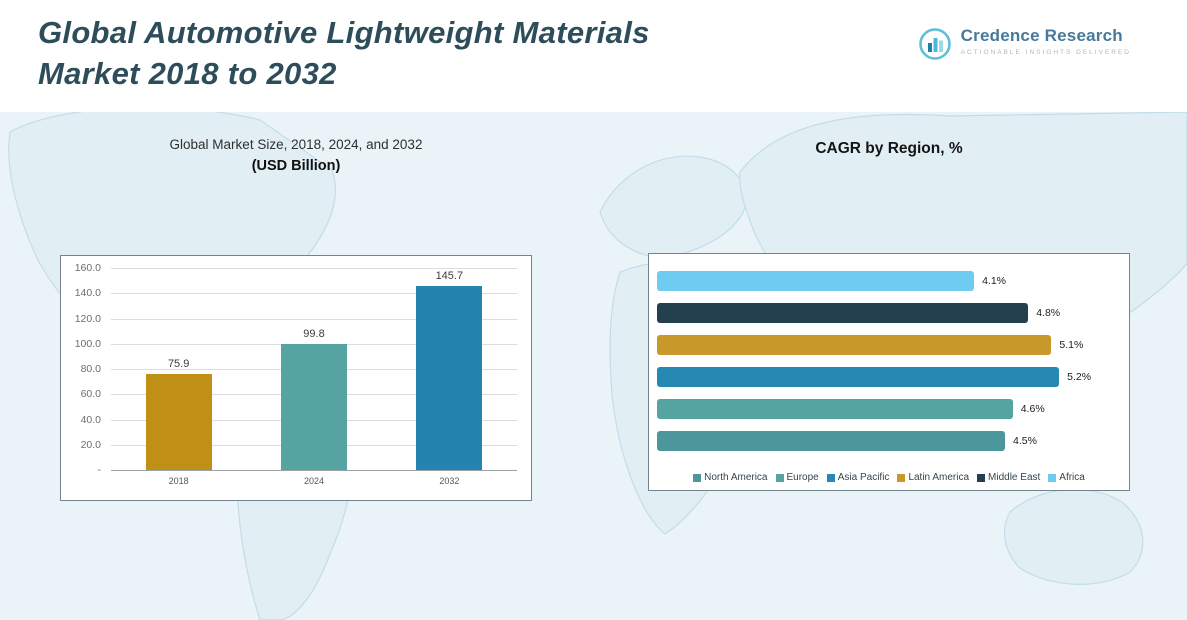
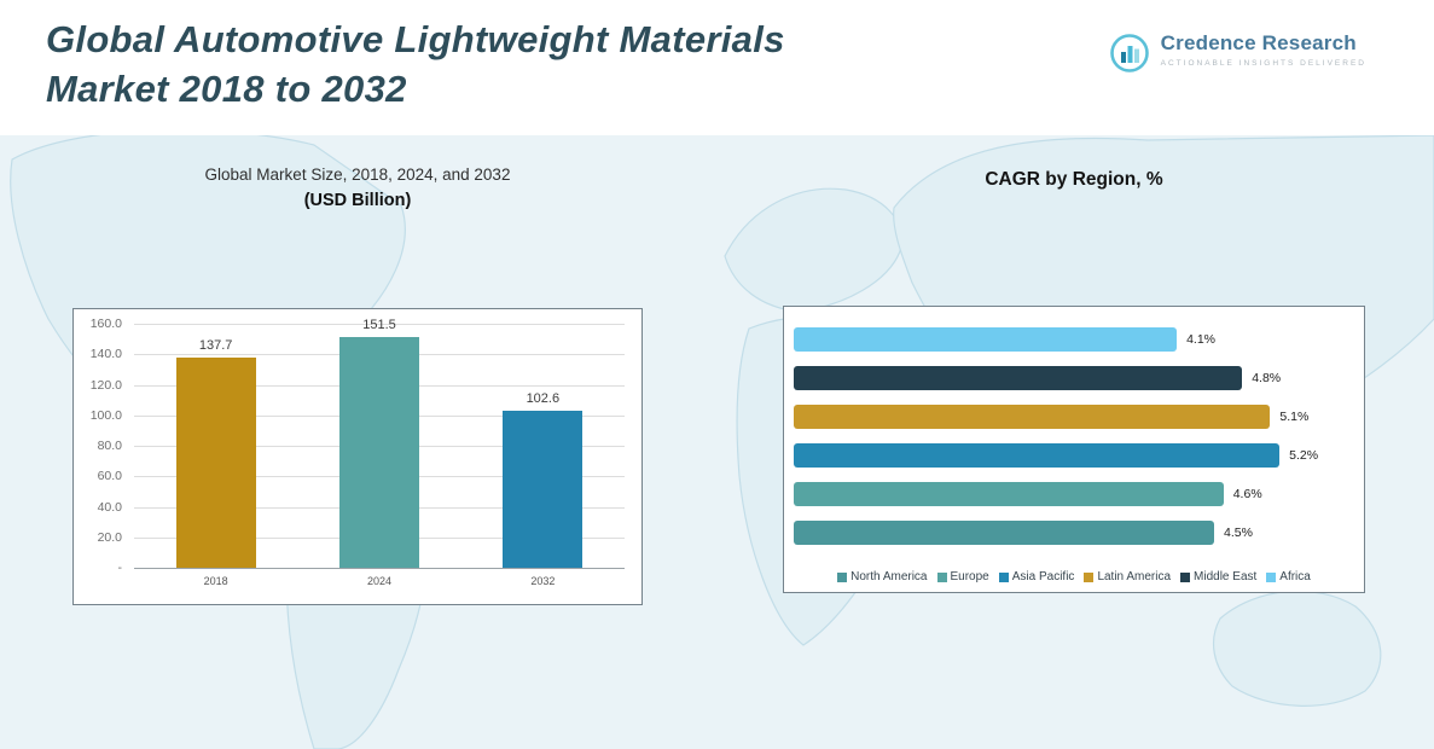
Global Market Size, 2018, 2024, and 2032/2018: 75.9 -> 137.7
Global Market Size, 2018, 2024, and 2032/2024: 99.8 -> 151.5
Global Market Size, 2018, 2024, and 2032/2032: 145.7 -> 102.6
